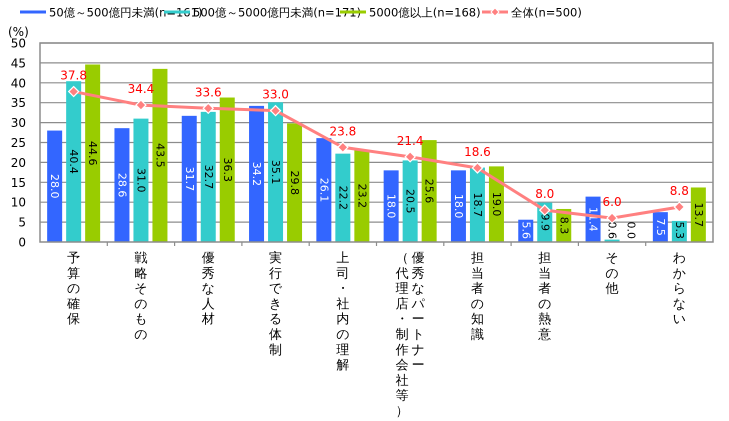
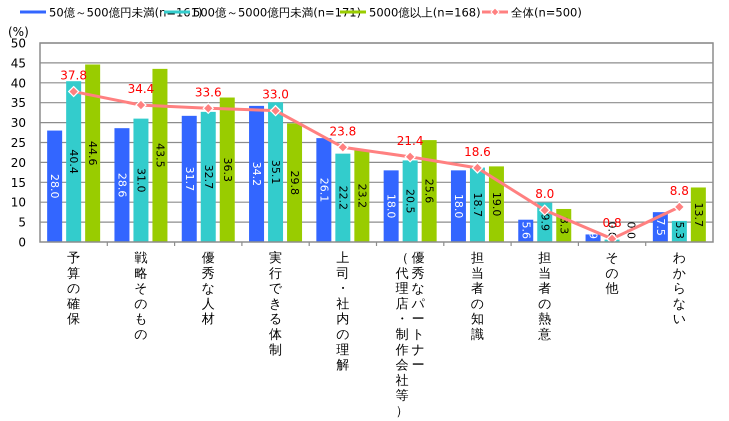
50億～500億円未満(n=161)/その他: 11.4 -> 1.9
全体(n=500)/その他: 6.0 -> 0.8
